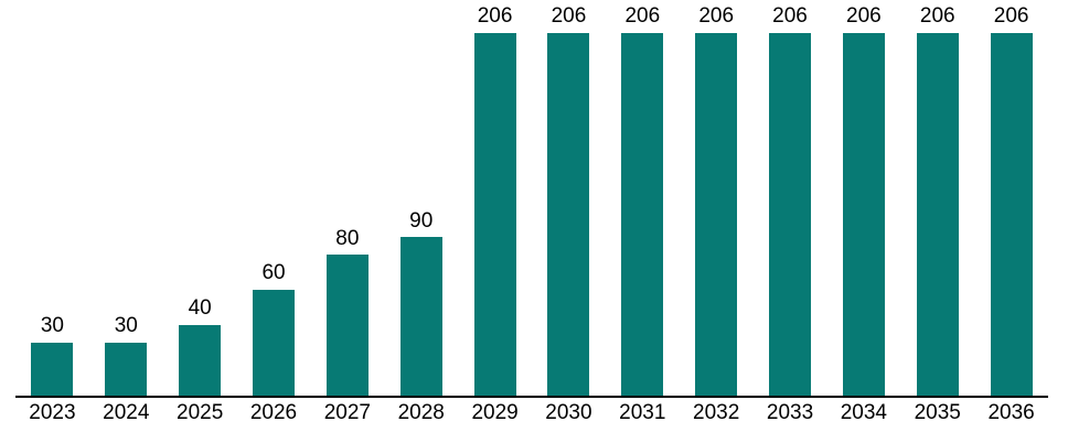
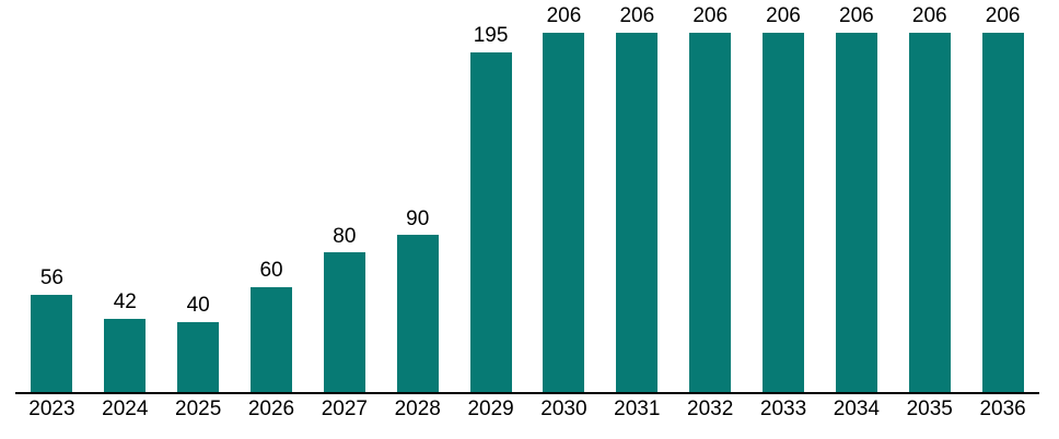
2023: 30 -> 56
2024: 30 -> 42
2029: 206 -> 195
